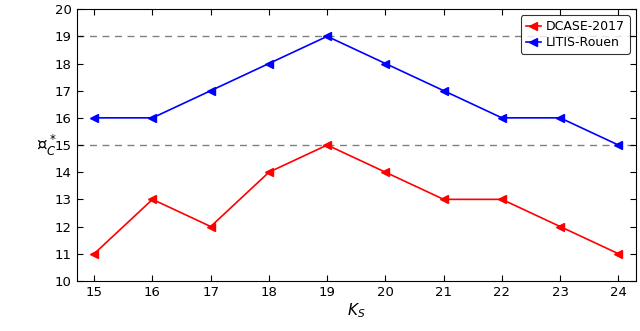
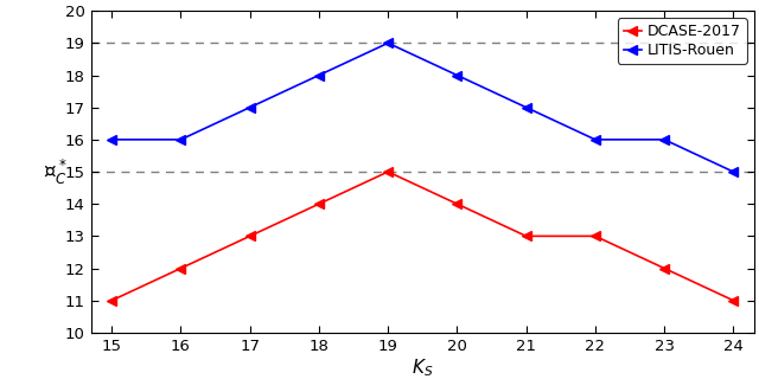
DCASE-2017/16: 13 -> 12
DCASE-2017/17: 12 -> 13
